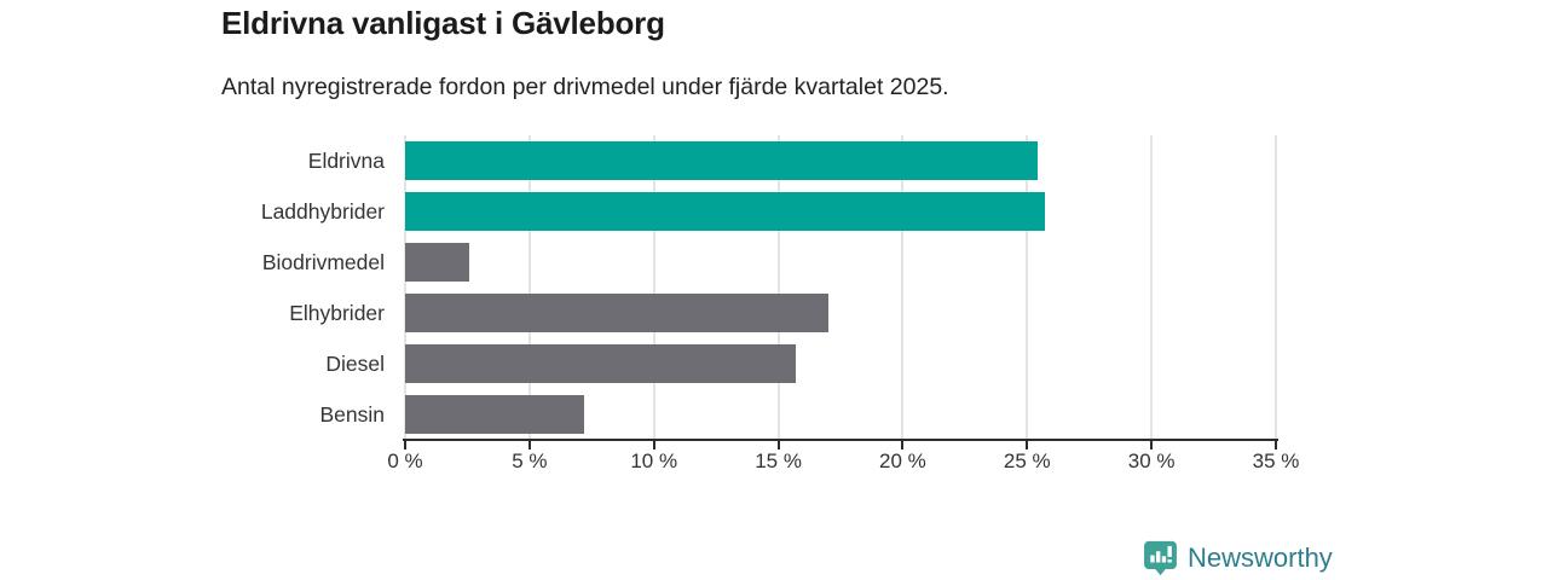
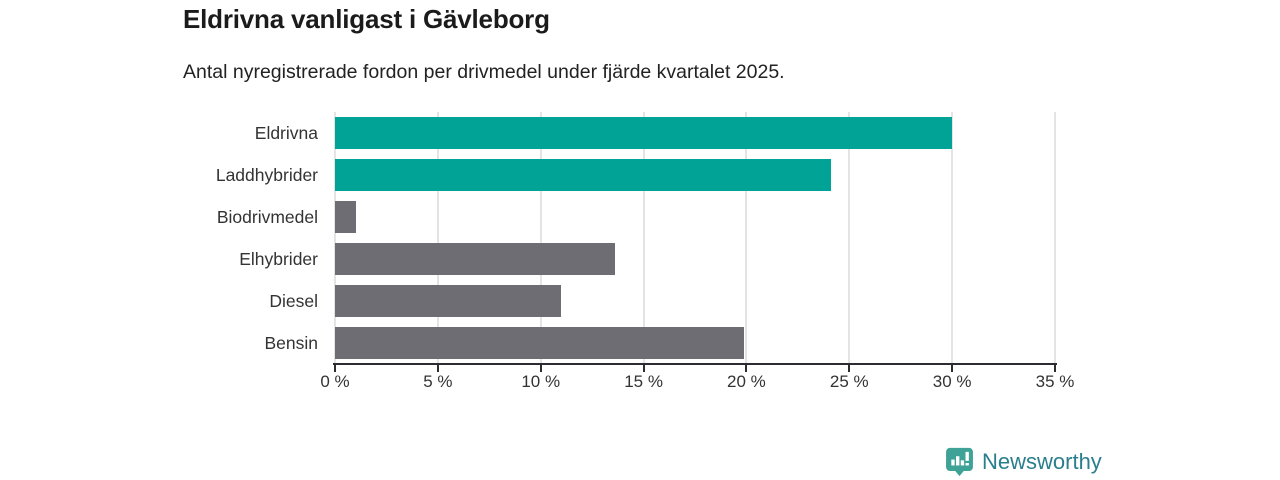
Eldrivna: 25.4% -> 30.0%
Laddhybrider: 25.7% -> 24.1%
Biodrivmedel: 2.6% -> 1.0%
Elhybrider: 17.0% -> 13.6%
Diesel: 15.7% -> 11.0%
Bensin: 7.2% -> 19.9%
